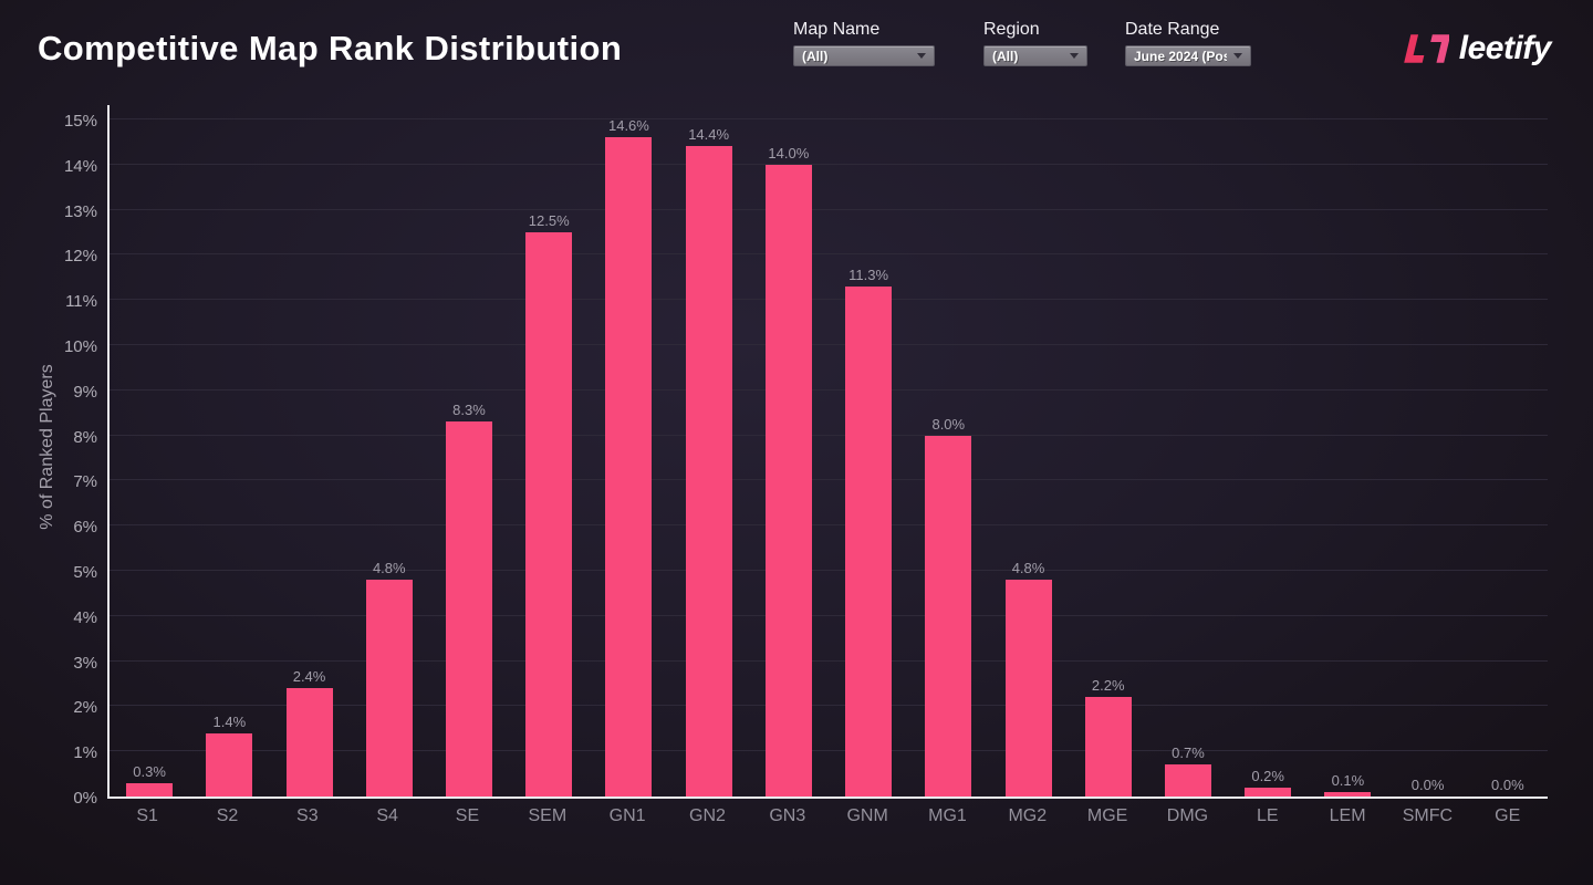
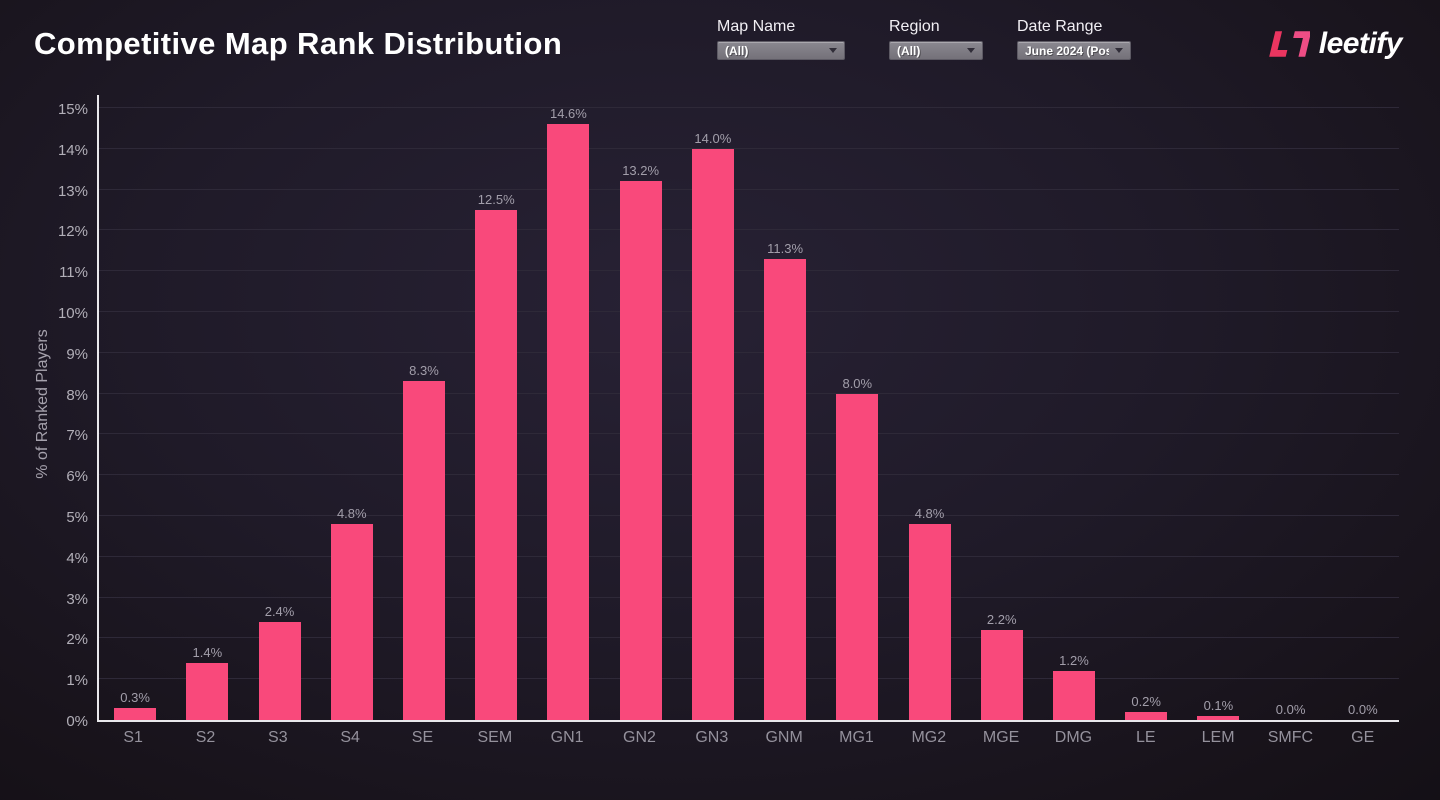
GN2: 14.4% -> 13.2%
DMG: 0.7% -> 1.2%
